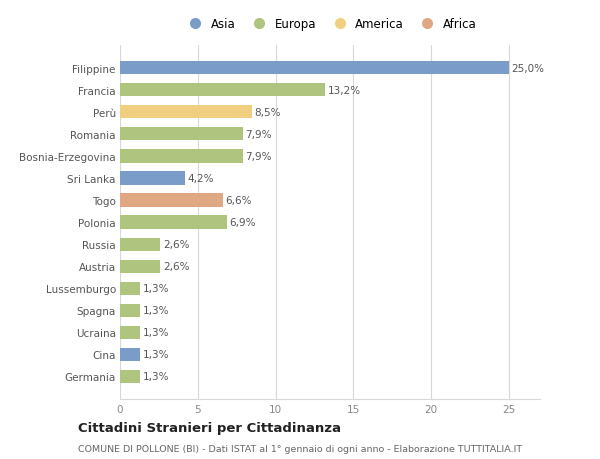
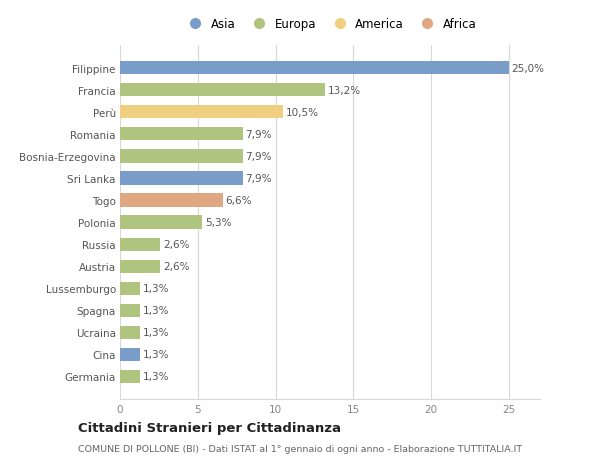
Perù: 8,5% -> 10,5%
Sri Lanka: 4,2% -> 7,9%
Polonia: 6,9% -> 5,3%
